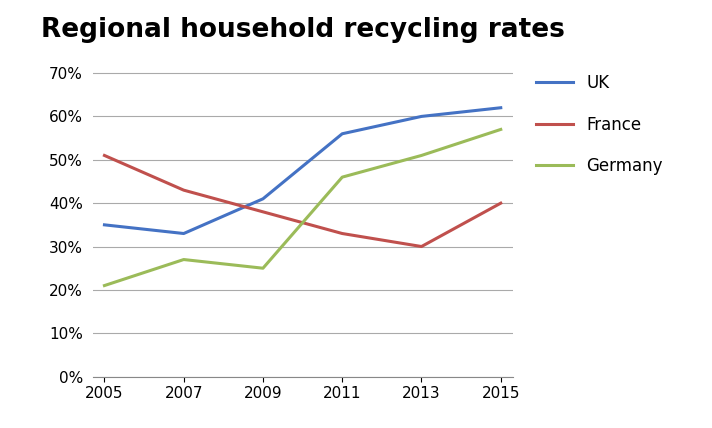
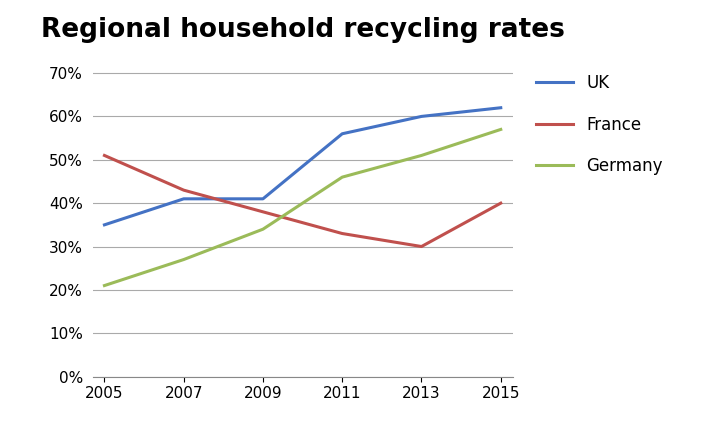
UK/2007: 33% -> 41%
Germany/2009: 25% -> 34%
